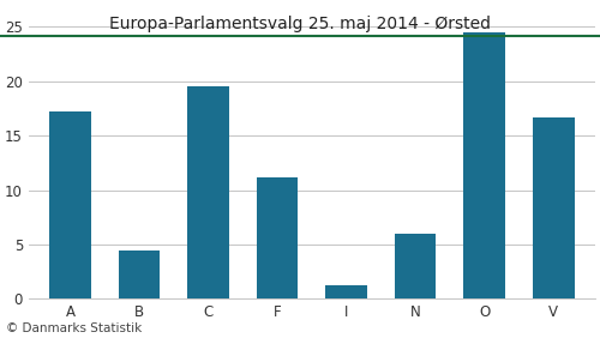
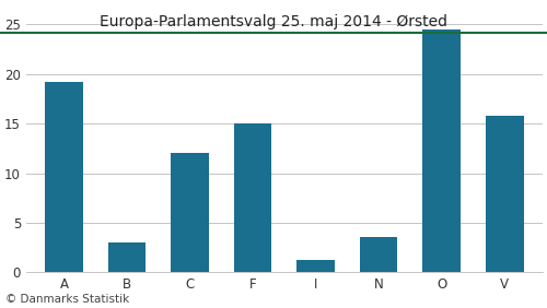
A: 17.2 -> 19.2
B: 4.4 -> 3.0
C: 19.5 -> 12.0
F: 11.2 -> 15.0
N: 6.0 -> 3.6
V: 16.7 -> 15.8
